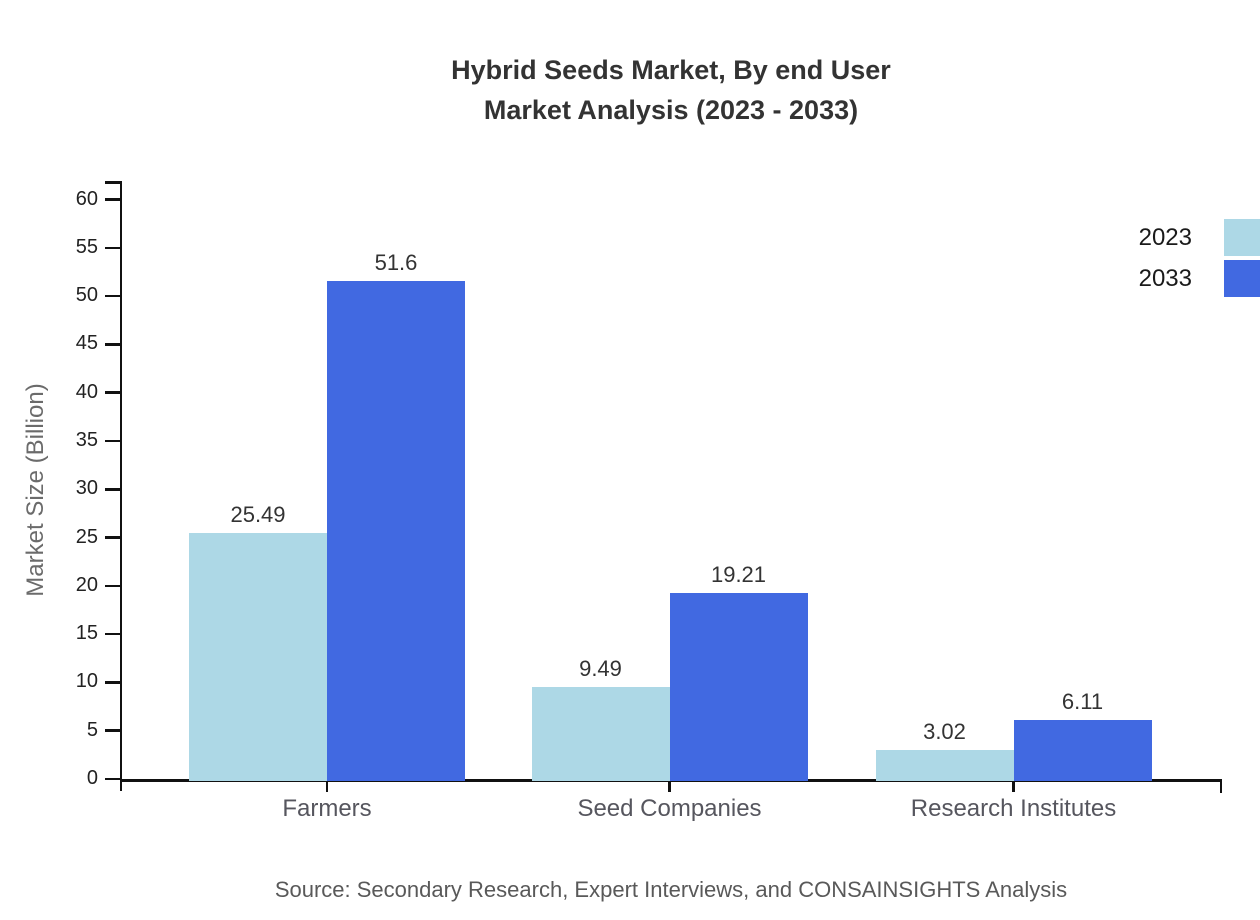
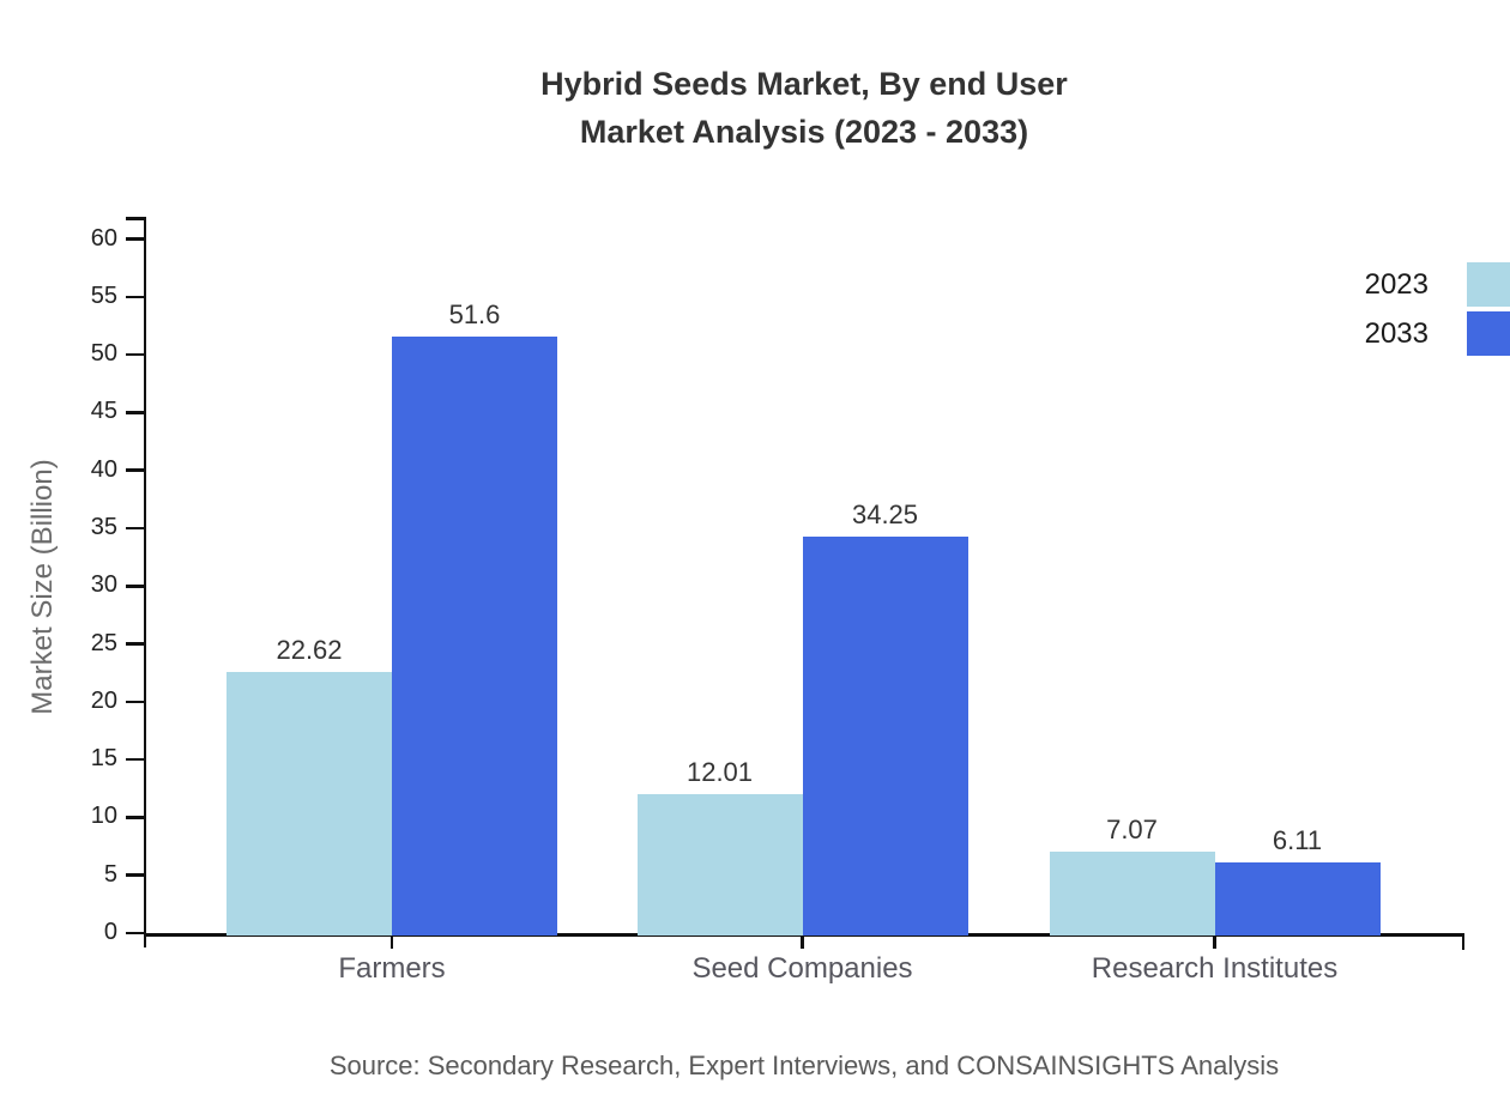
2023/Farmers: 25.49 -> 22.62
2023/Seed Companies: 9.49 -> 12.01
2033/Seed Companies: 19.21 -> 34.25
2023/Research Institutes: 3.02 -> 7.07
